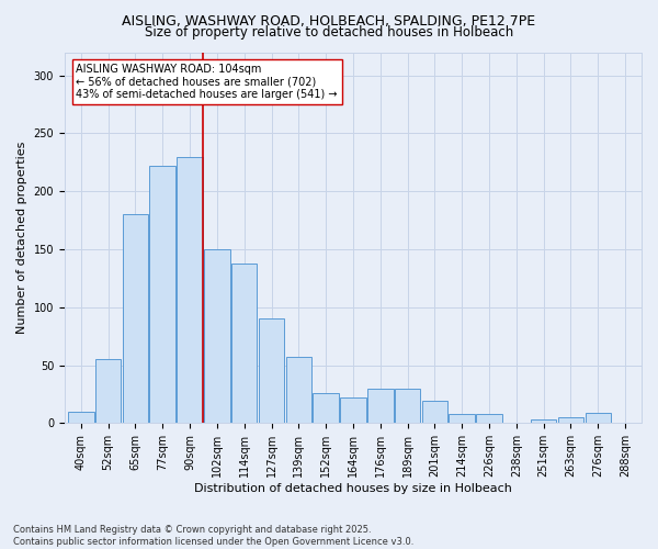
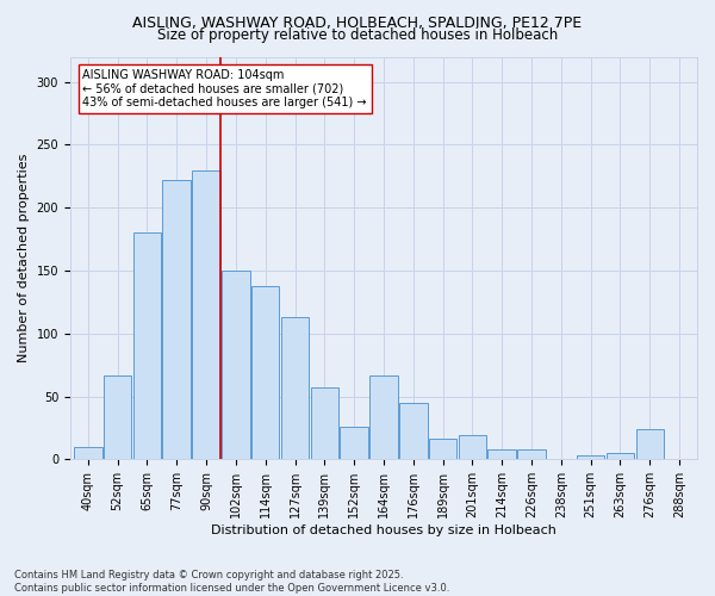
52sqm: 55 -> 67
127sqm: 90 -> 113
164sqm: 22 -> 67
176sqm: 30 -> 45
189sqm: 30 -> 16
276sqm: 9 -> 24
